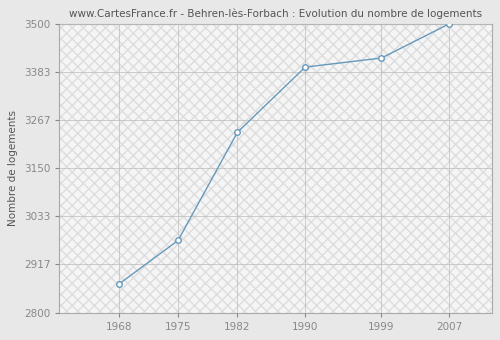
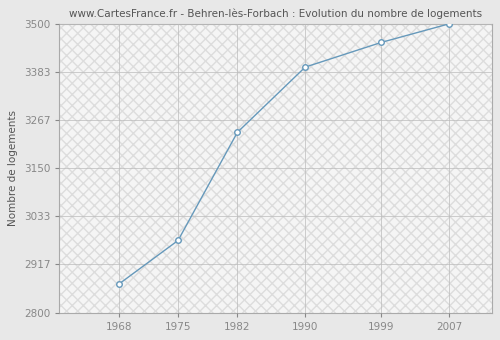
1999: 3417 -> 3455
